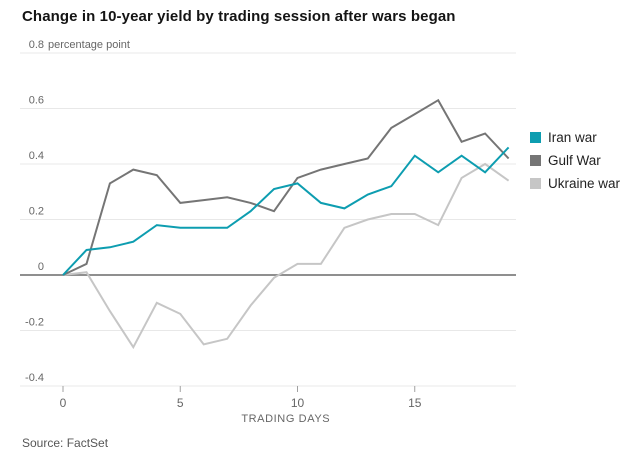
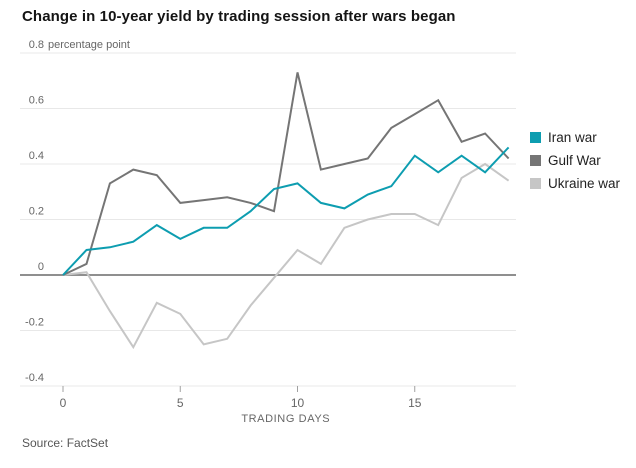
Iran war/5: 0.17 -> 0.13
Gulf War/10: 0.35 -> 0.73
Ukraine war/10: 0.04 -> 0.09
